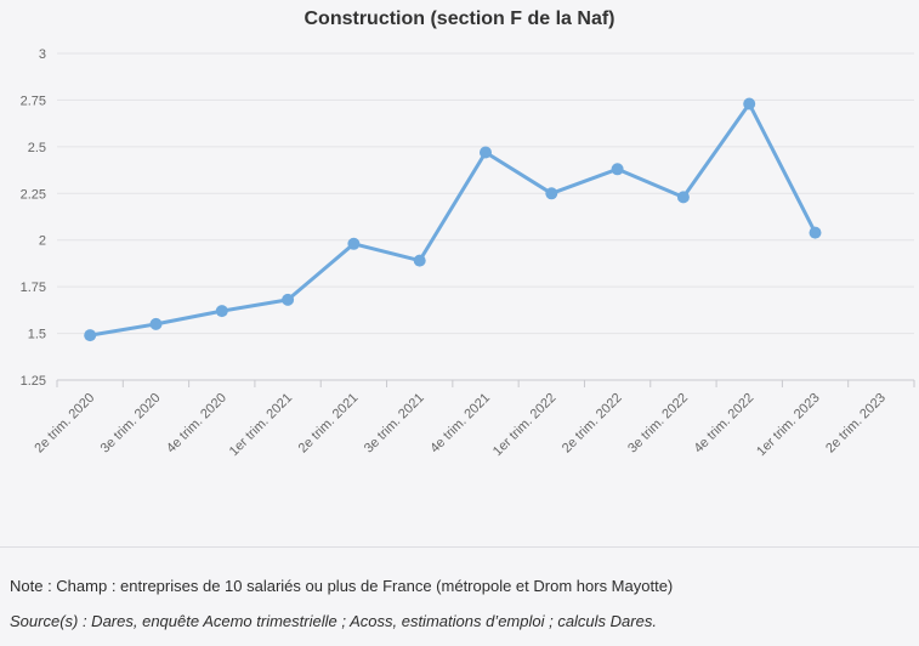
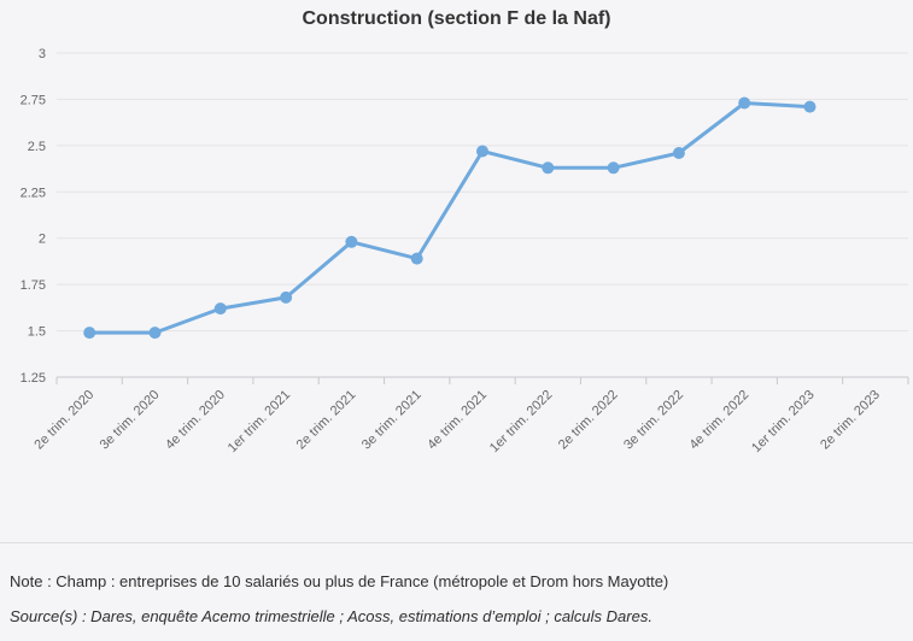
3e trim. 2020: 1.55 -> 1.49
1er trim. 2022: 2.25 -> 2.38
3e trim. 2022: 2.23 -> 2.46
1er trim. 2023: 2.04 -> 2.71
